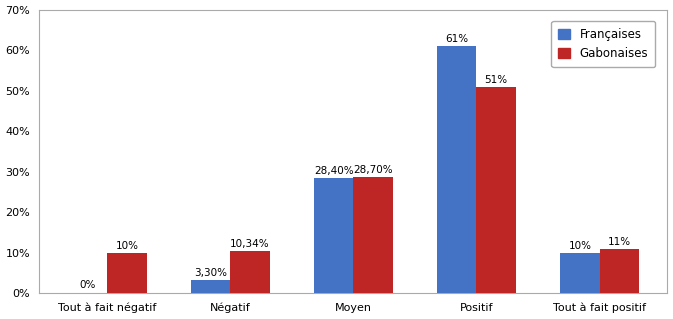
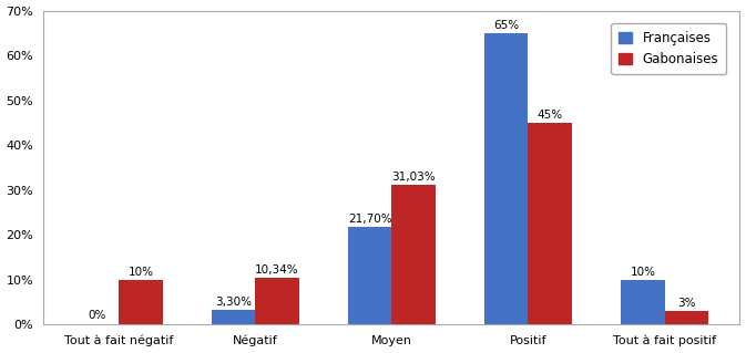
Françaises/Moyen: 28,40% -> 21,70%
Gabonaises/Moyen: 28,70% -> 31,03%
Françaises/Positif: 61% -> 65%
Gabonaises/Positif: 51% -> 45%
Gabonaises/Tout à fait positif: 11% -> 3%
